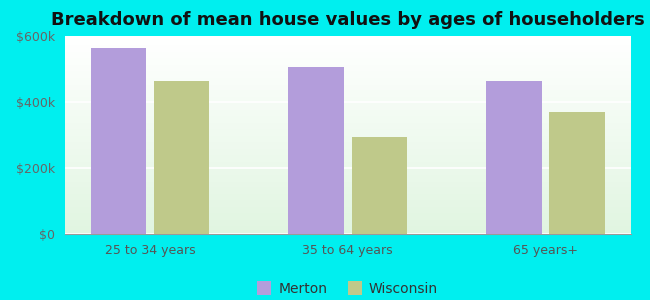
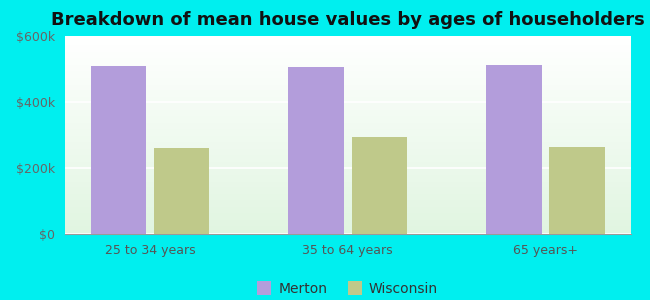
Merton/25 to 34 years: $565k -> $510k
Wisconsin/25 to 34 years: $465k -> $262k
Merton/65 years+: $465k -> $512k
Wisconsin/65 years+: $370k -> $265k
